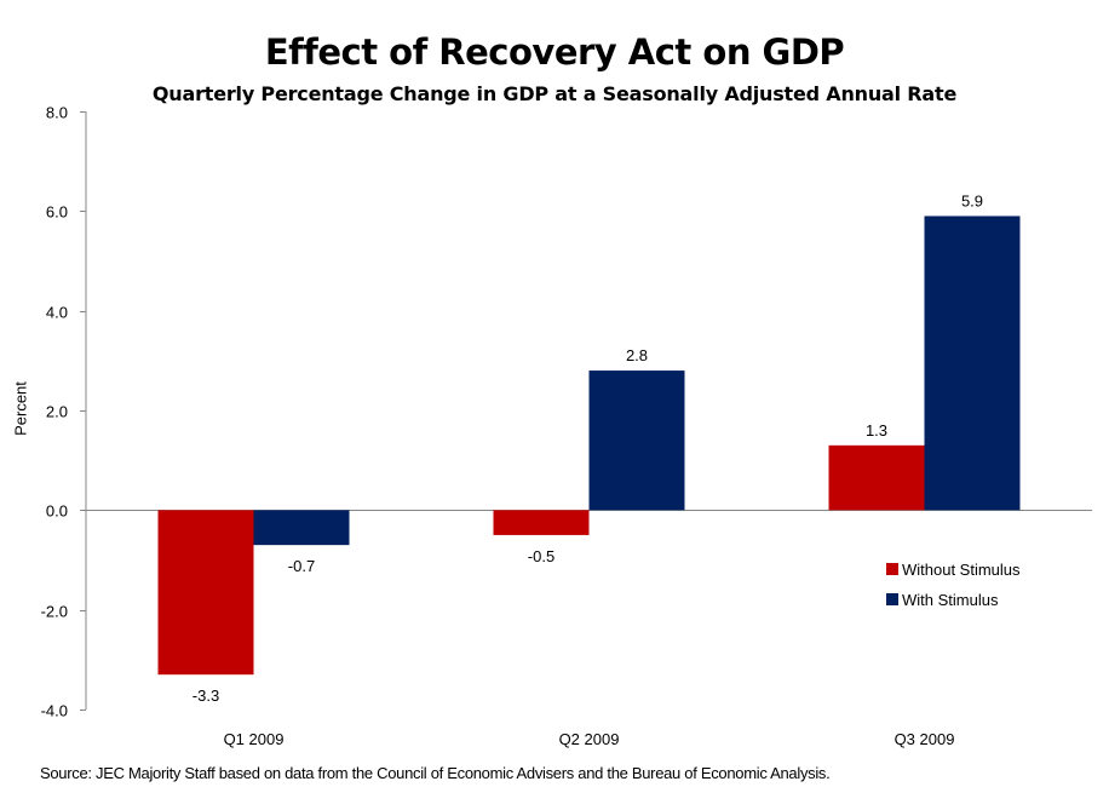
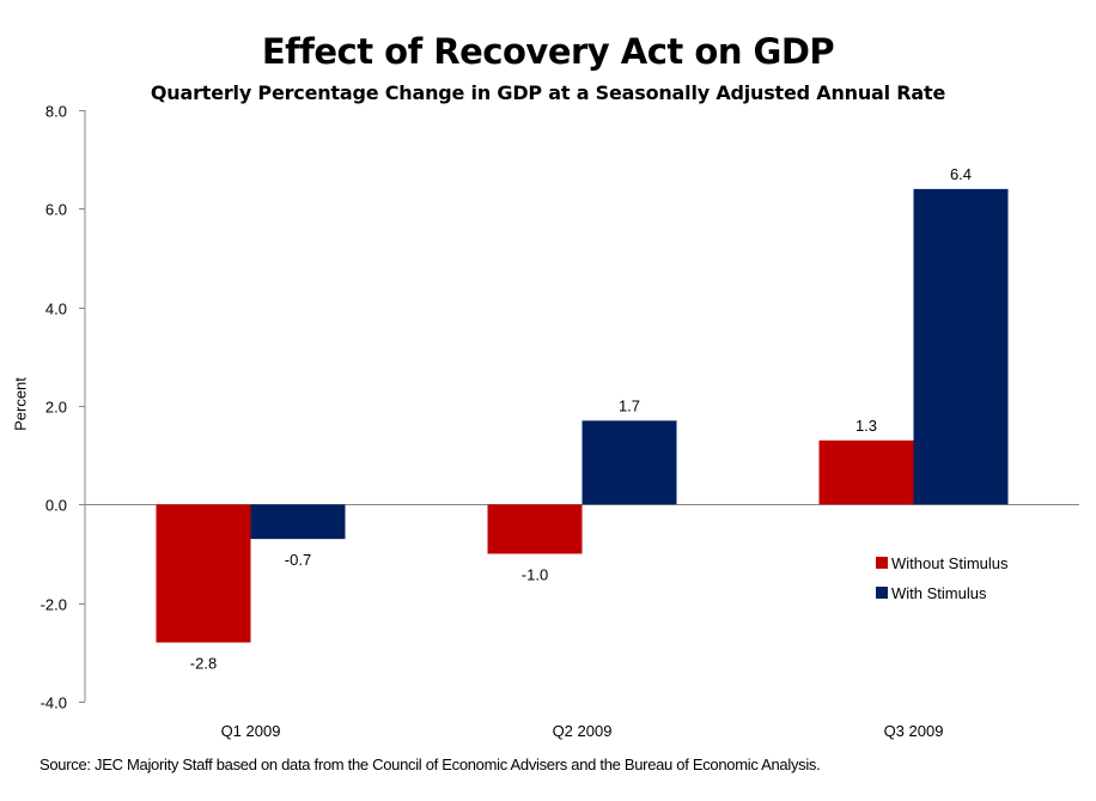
Without Stimulus/Q1 2009: -3.3 -> -2.8
Without Stimulus/Q2 2009: -0.5 -> -1.0
With Stimulus/Q2 2009: 2.8 -> 1.7
With Stimulus/Q3 2009: 5.9 -> 6.4
